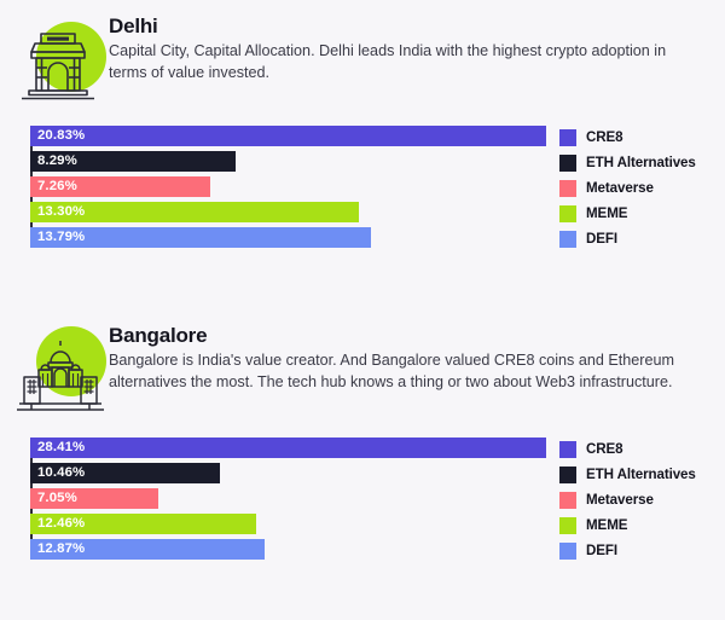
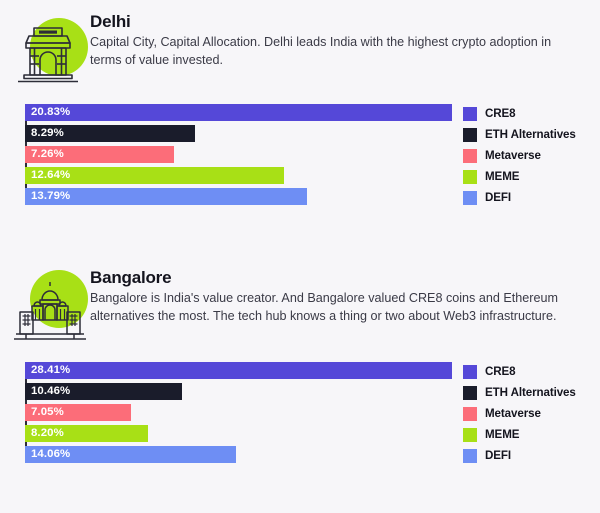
Delhi/MEME: 13.30% -> 12.64%
Bangalore/MEME: 12.46% -> 8.20%
Bangalore/DEFI: 12.87% -> 14.06%
